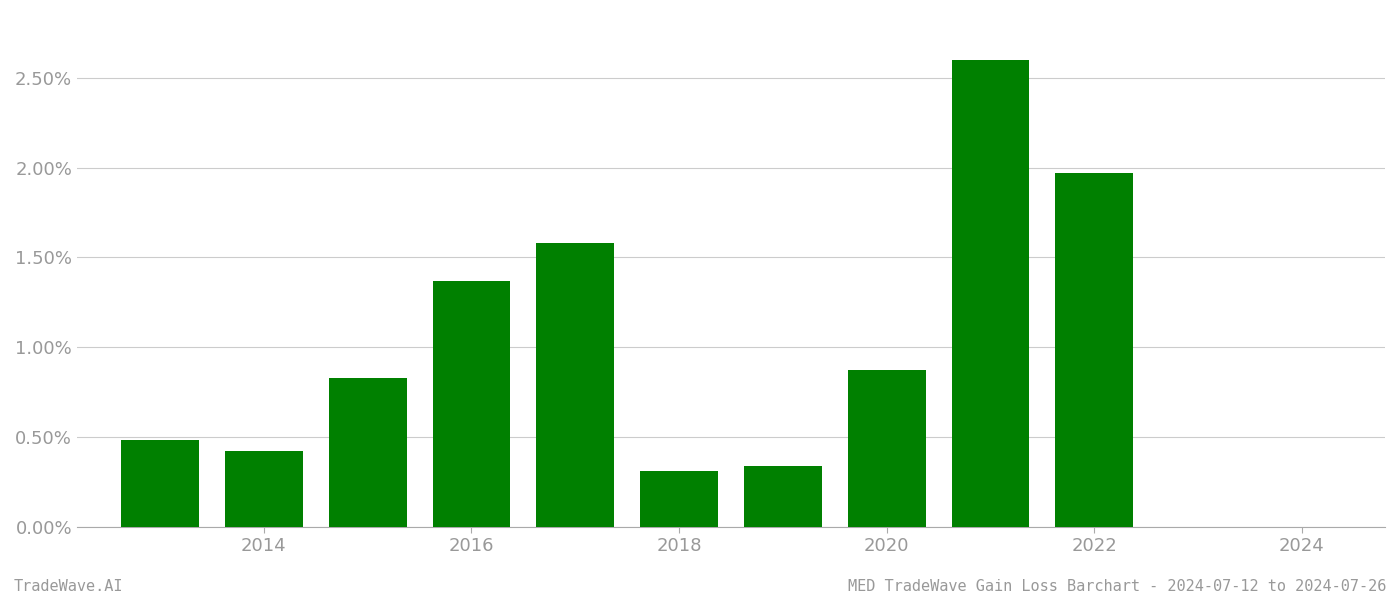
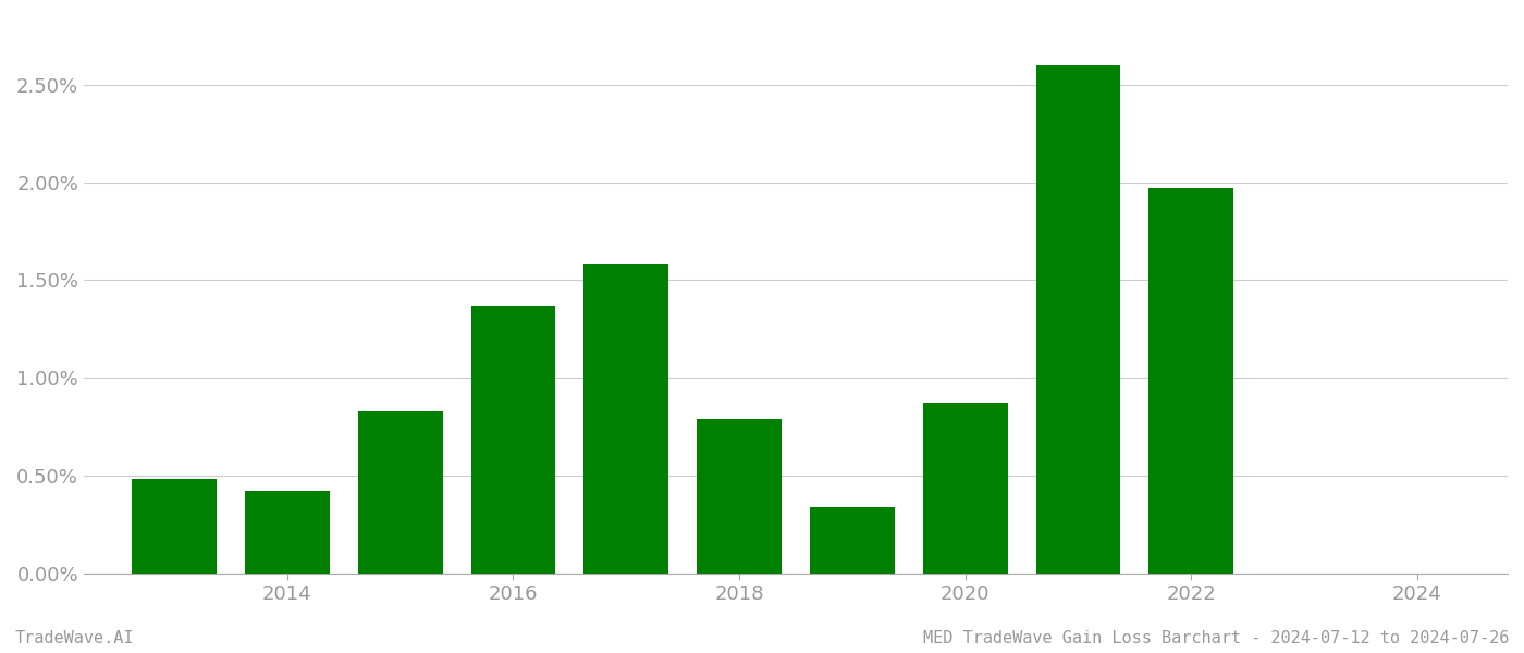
2018: 0.31% -> 0.79%
